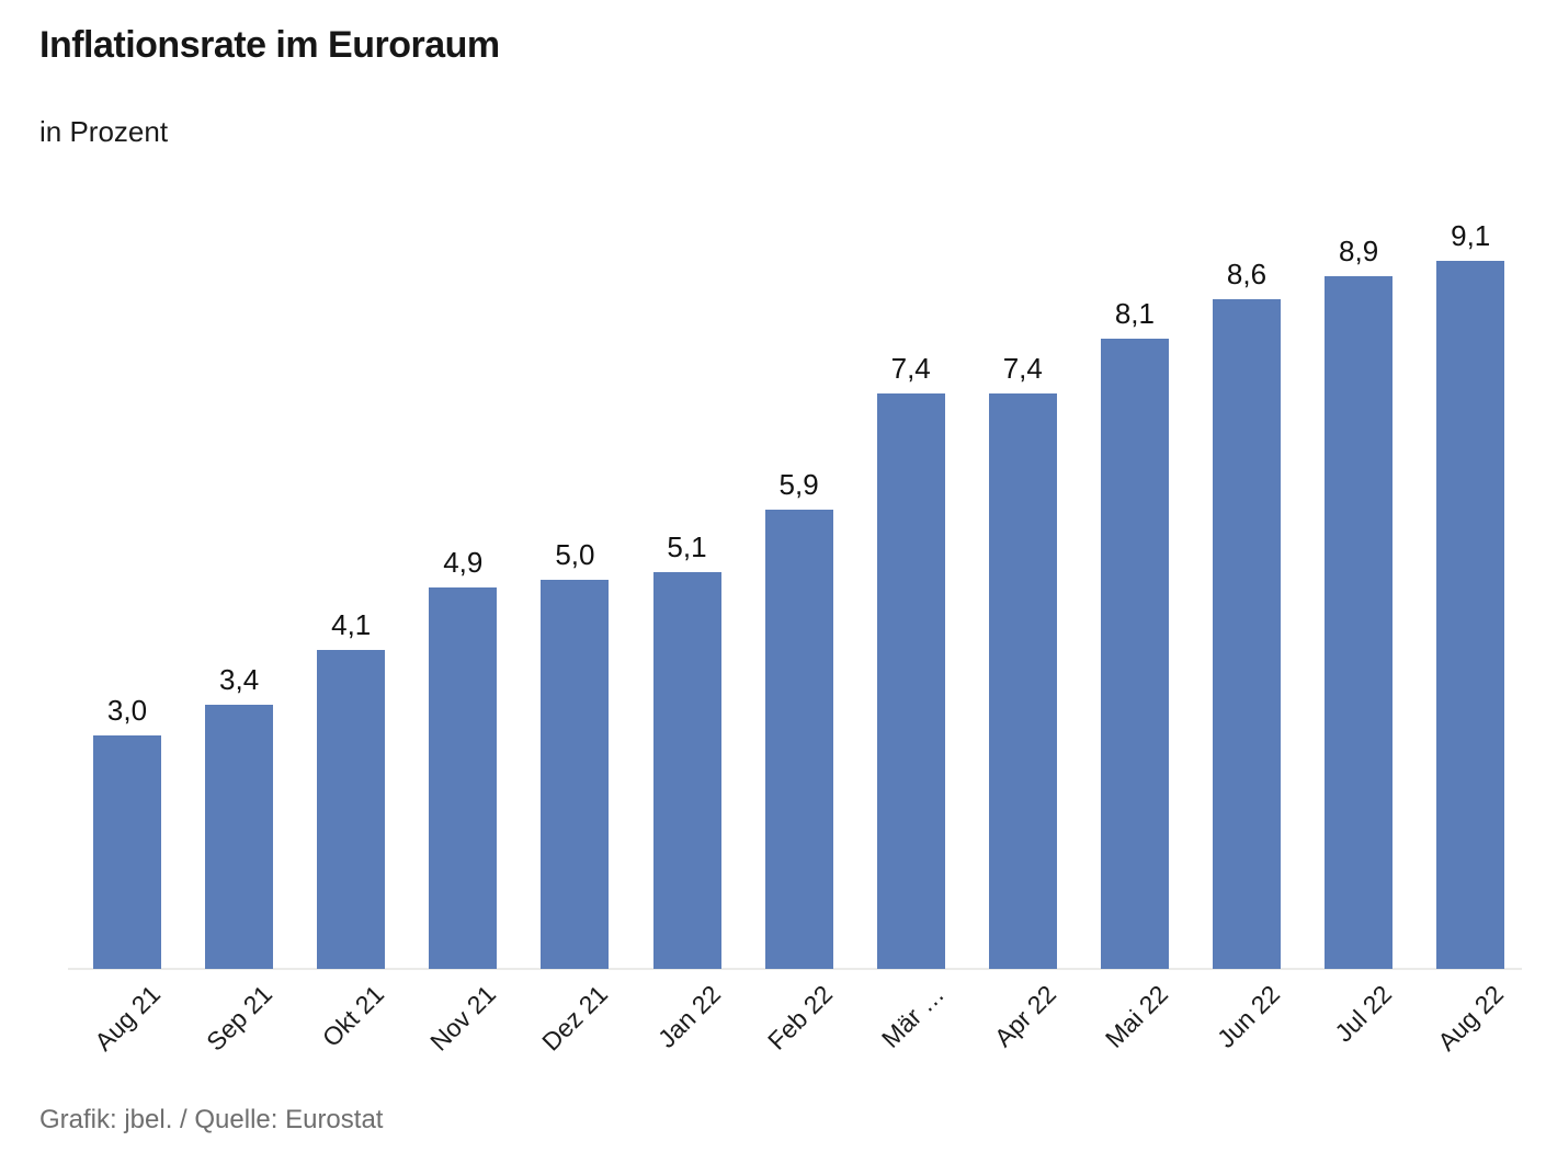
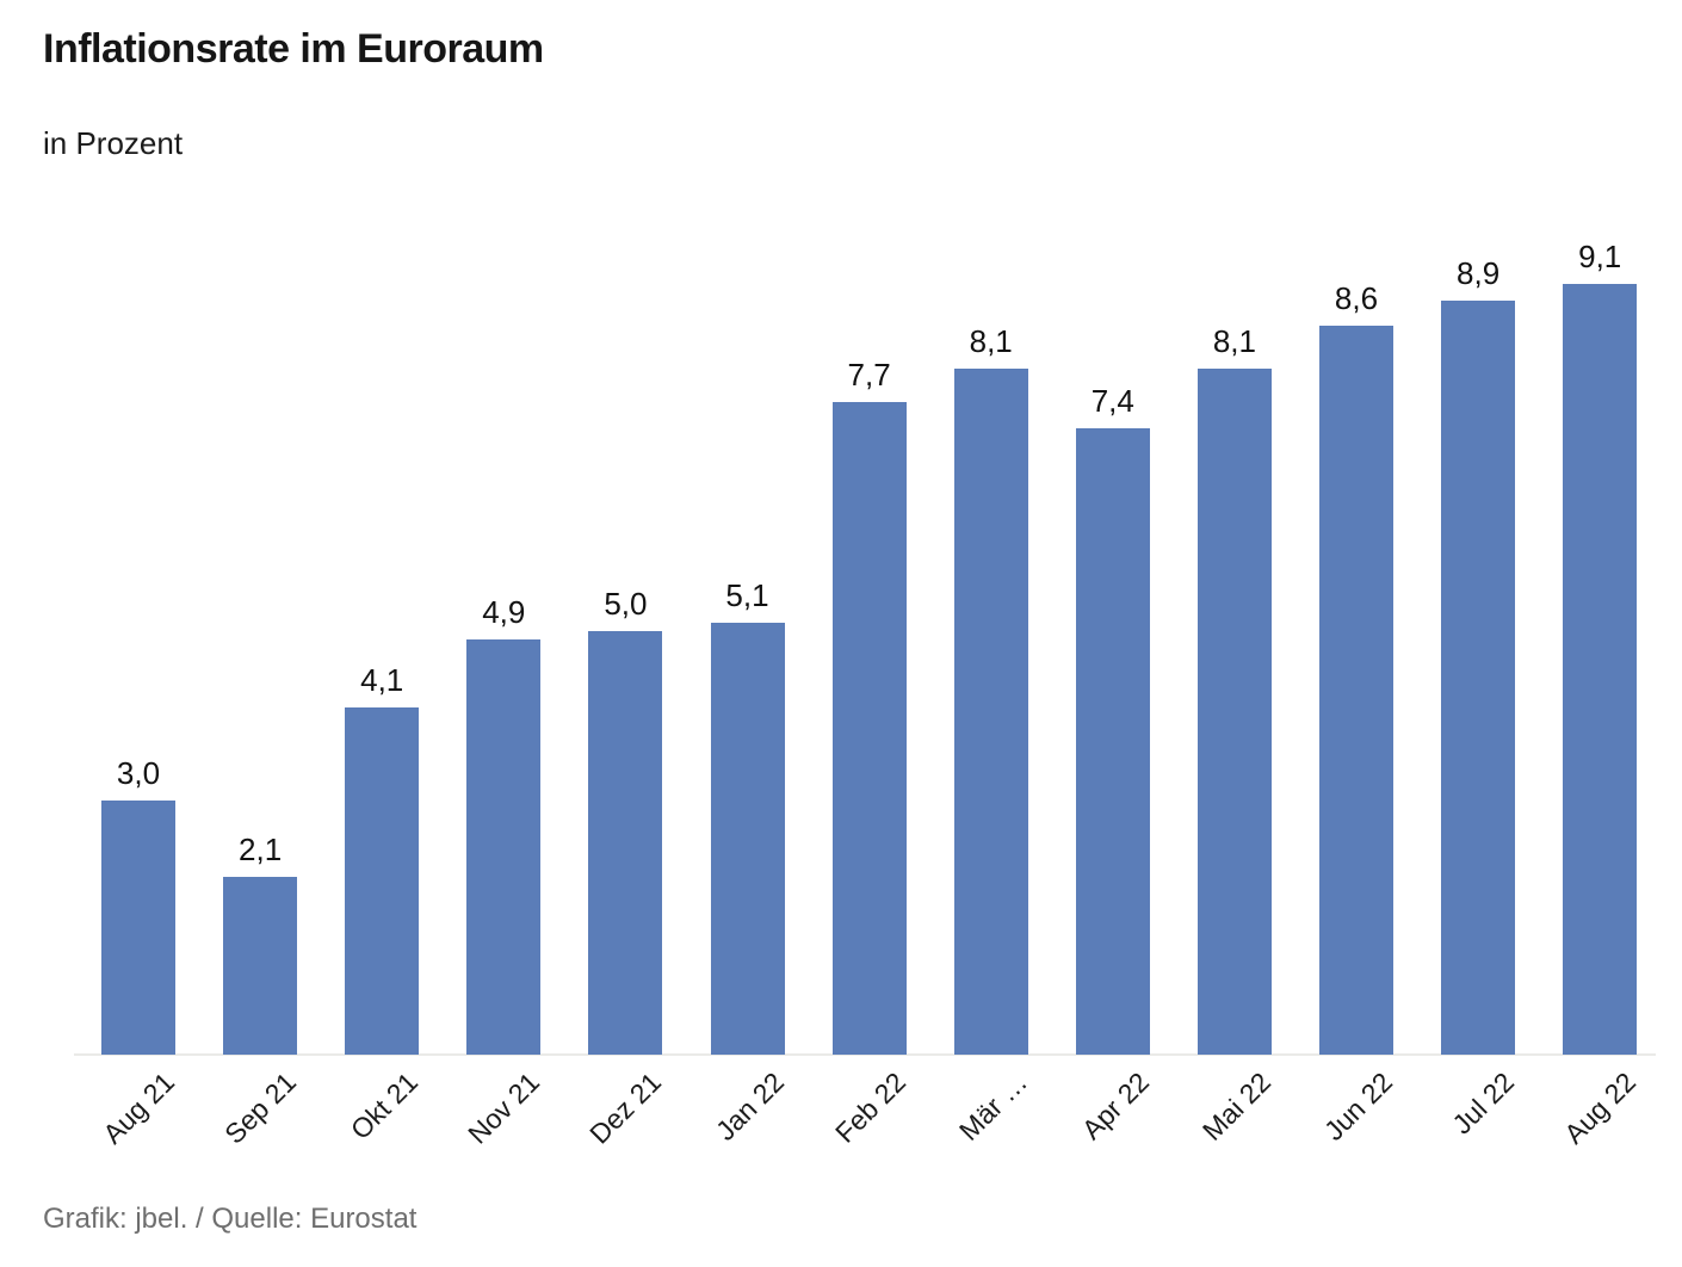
Sep 21: 3,4 -> 2,1
Feb 22: 5,9 -> 7,7
Mär …: 7,4 -> 8,1
